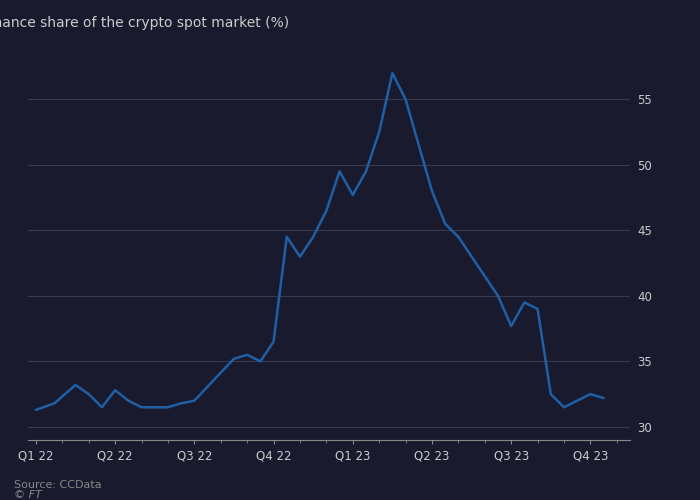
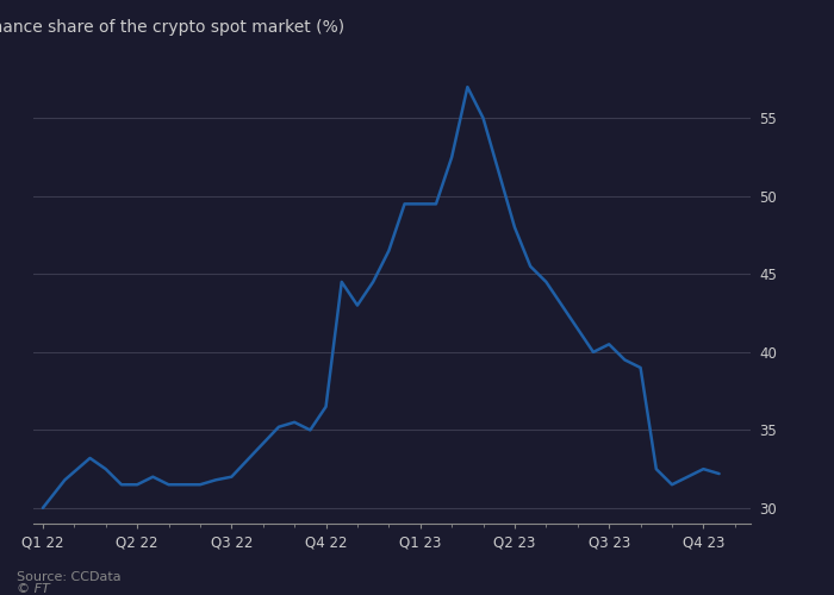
Q1 22: 31.3 -> 30.0
Q2 22: 32.8 -> 31.5
Q1 23: 47.7 -> 49.5
Q3 23: 37.7 -> 40.5
